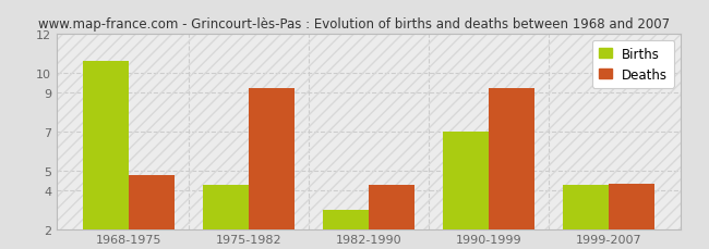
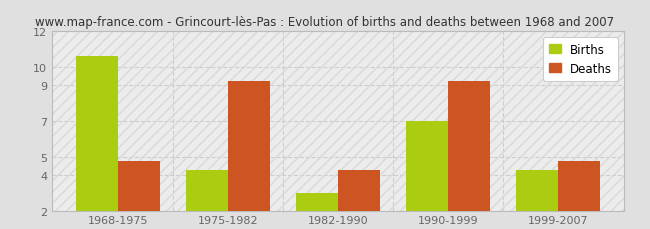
Deaths/1999-2007: 4.3 -> 4.8
